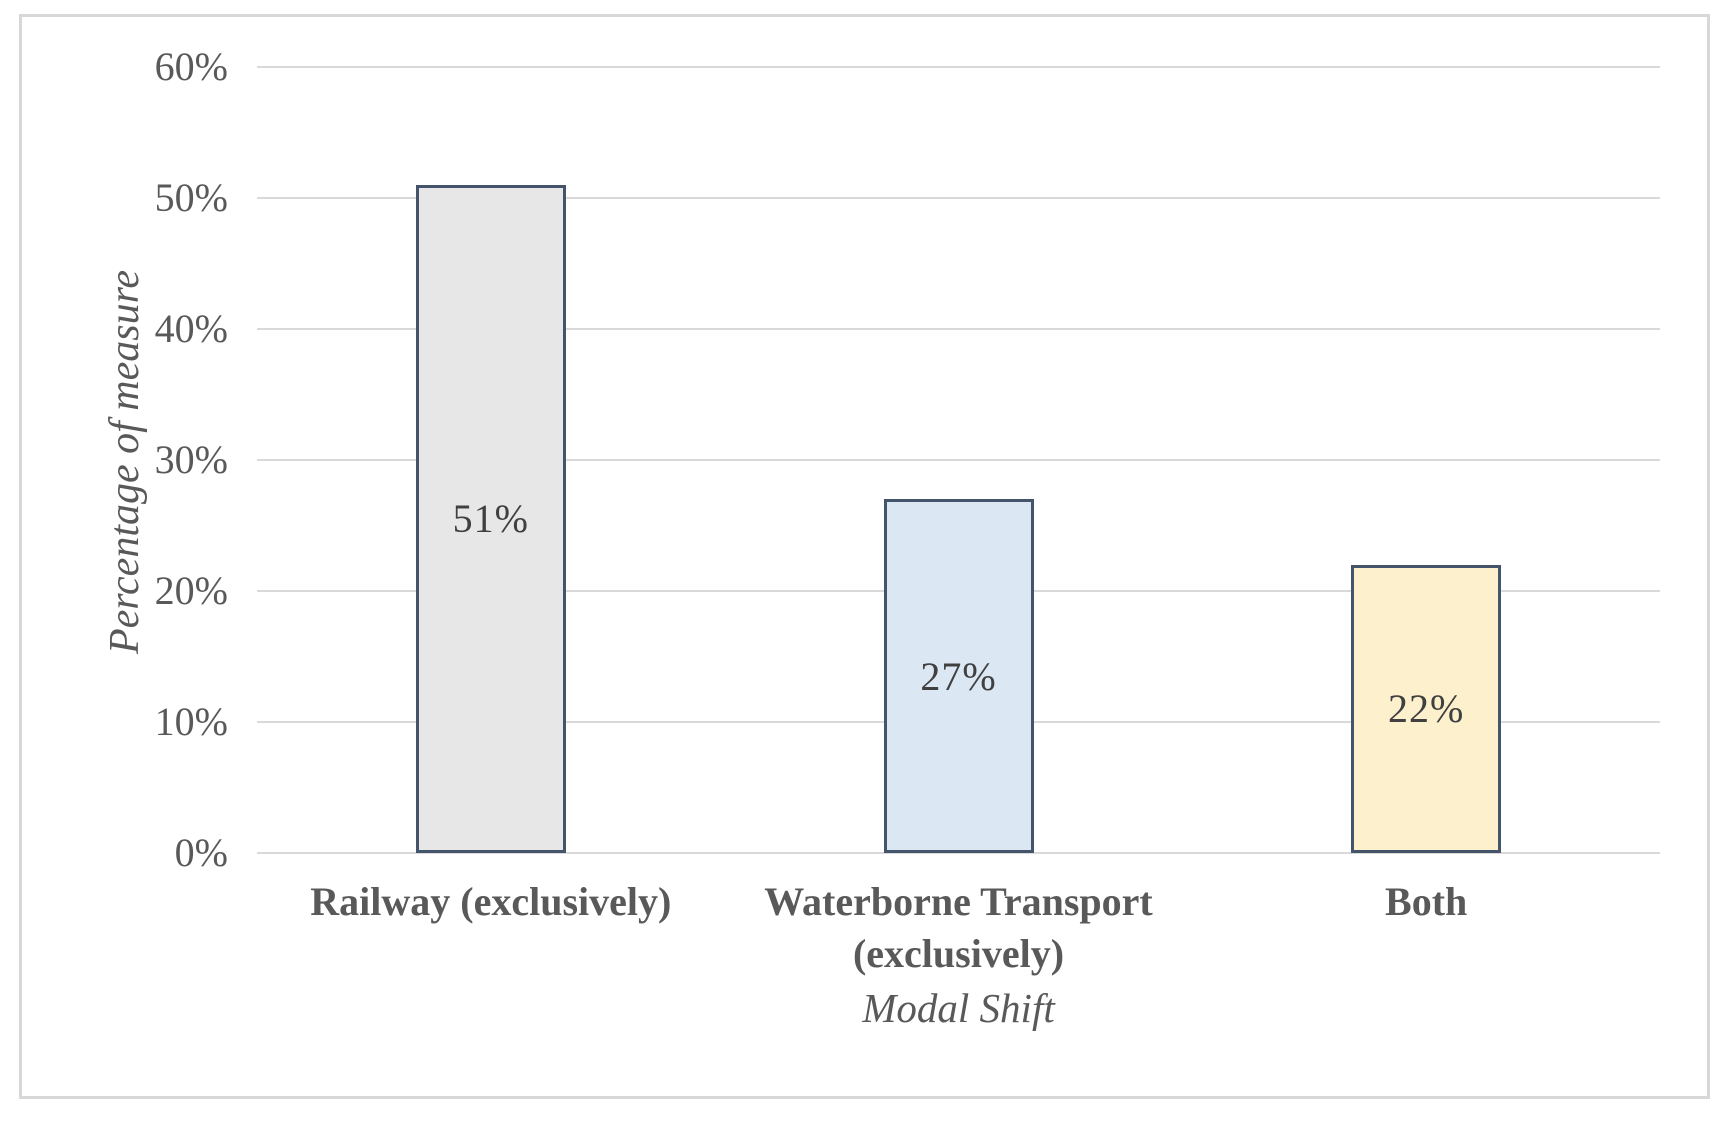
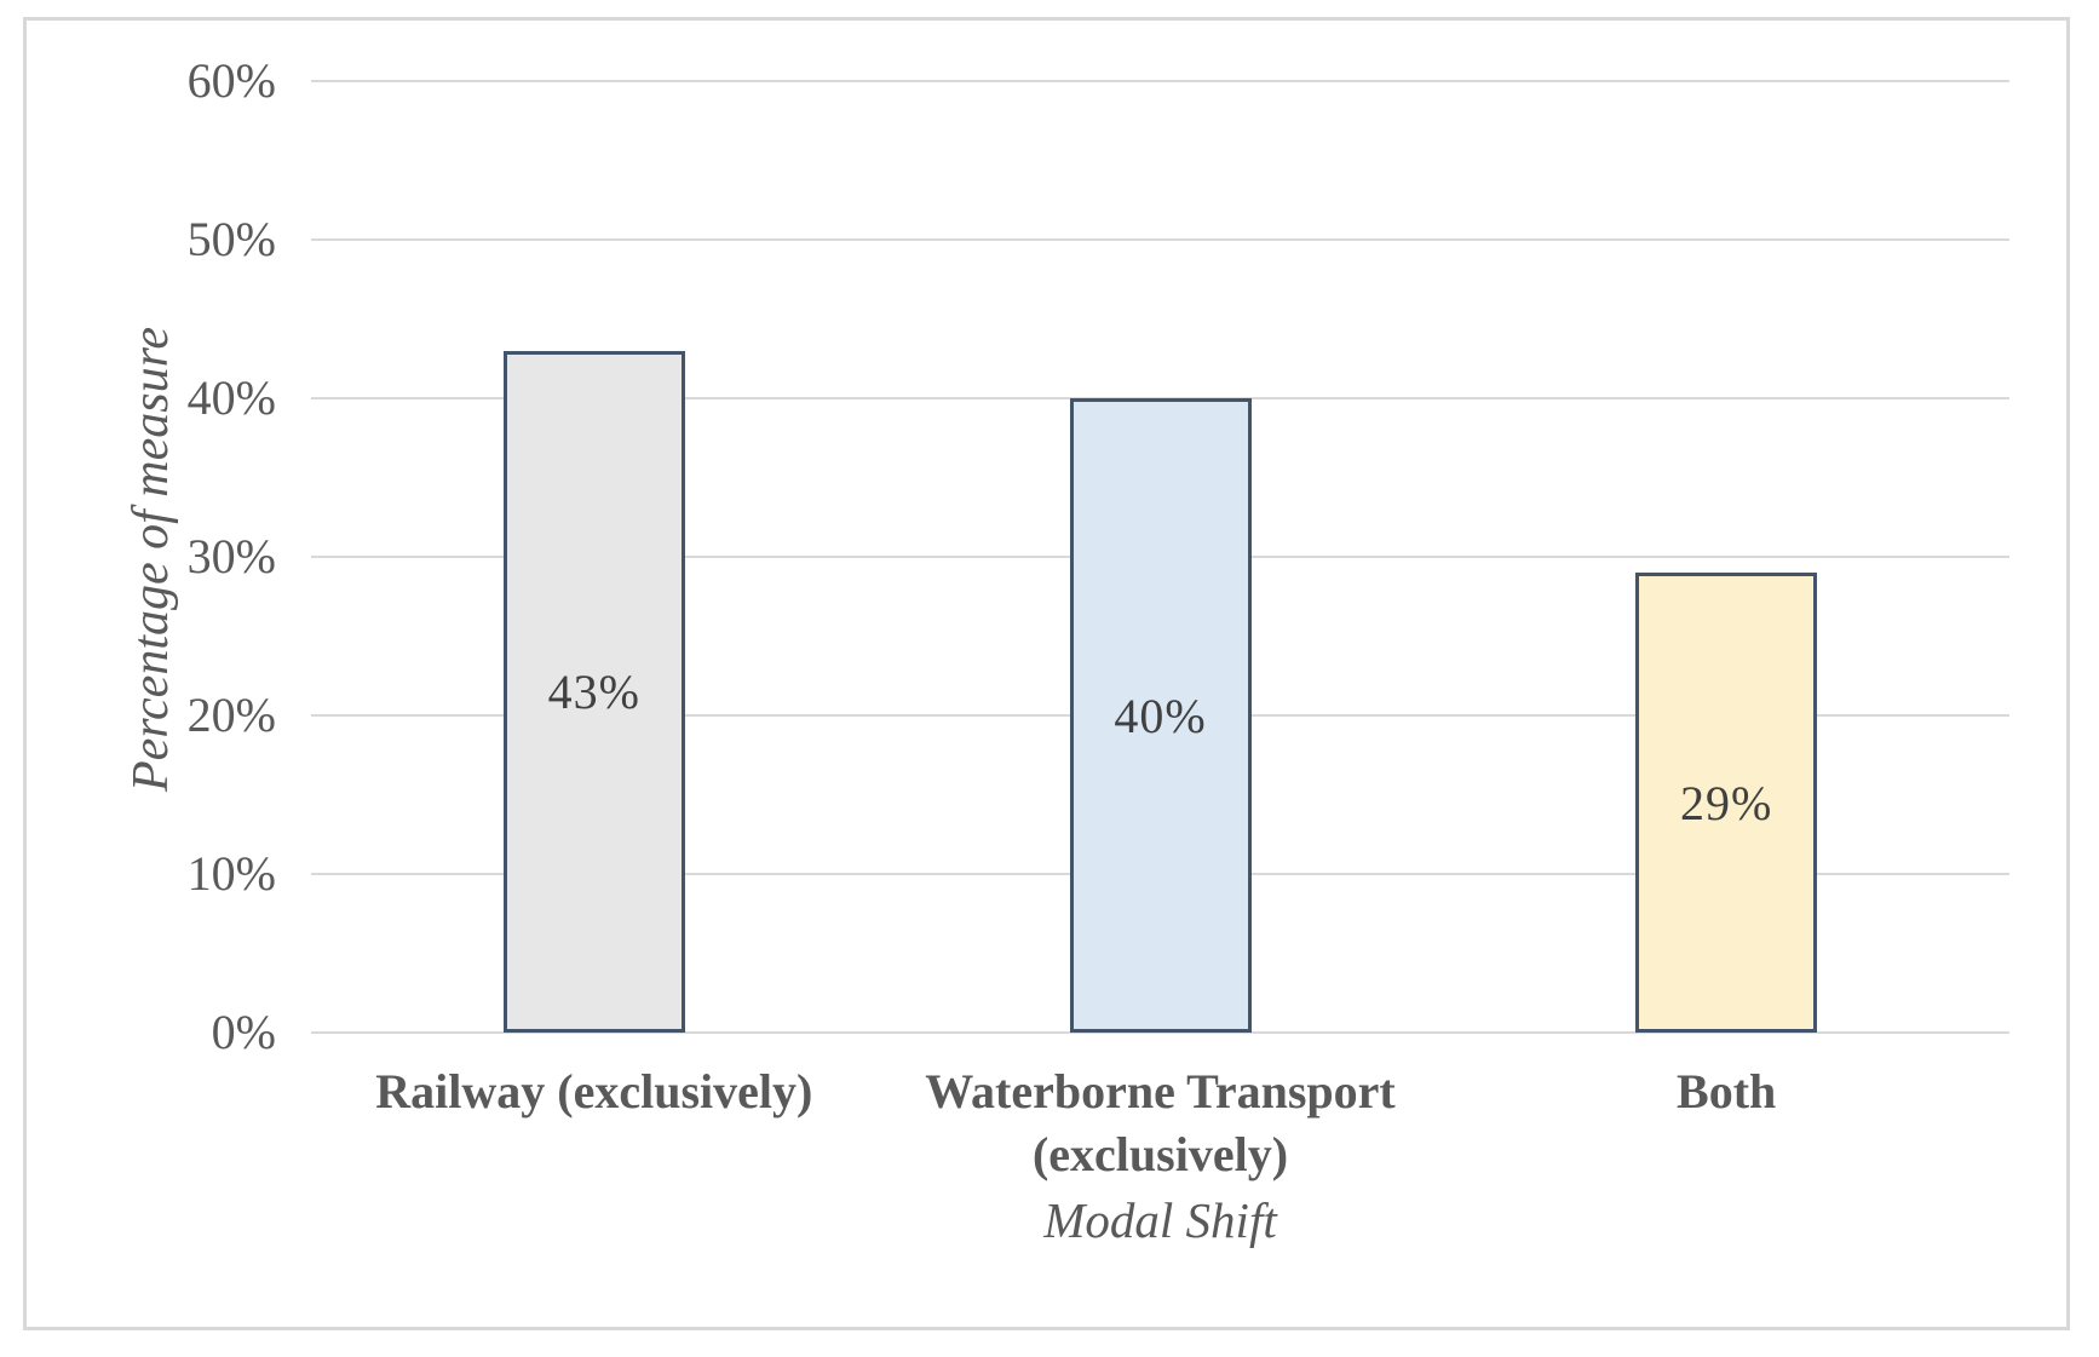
Railway (exclusively): 51% -> 43%
Waterborne Transport (exclusively): 27% -> 40%
Both: 22% -> 29%
